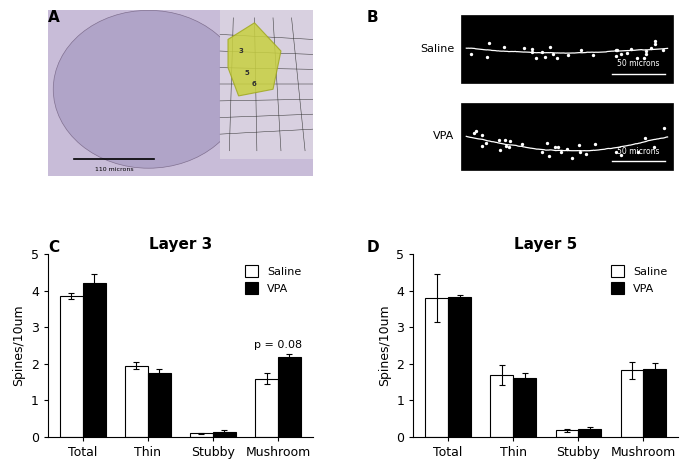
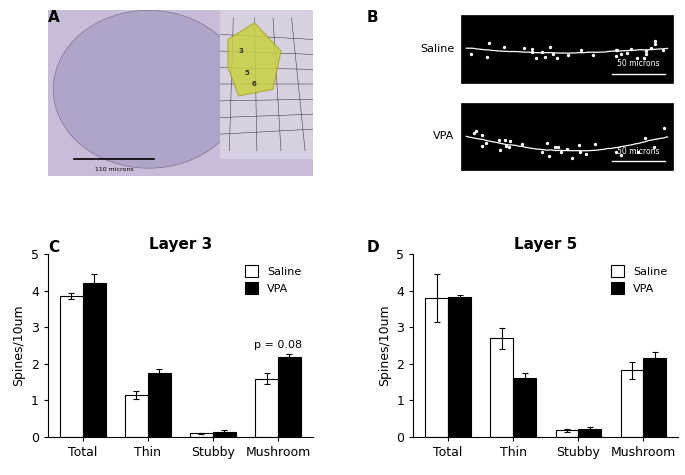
Layer 3/Saline/Thin: 1.95 -> 1.15
Layer 5/Saline/Thin: 1.70 -> 2.70
Layer 5/VPA/Mushroom: 1.85 -> 2.15
